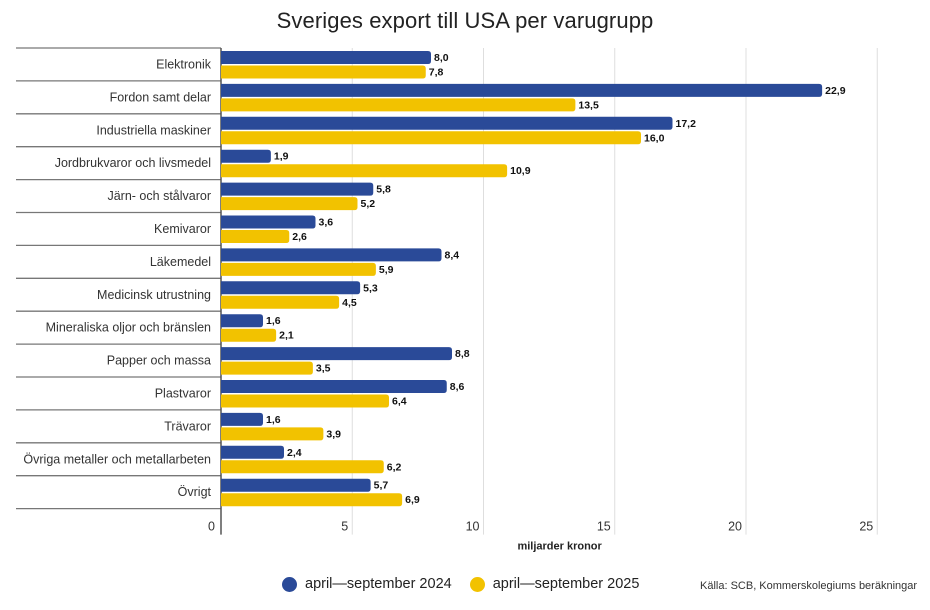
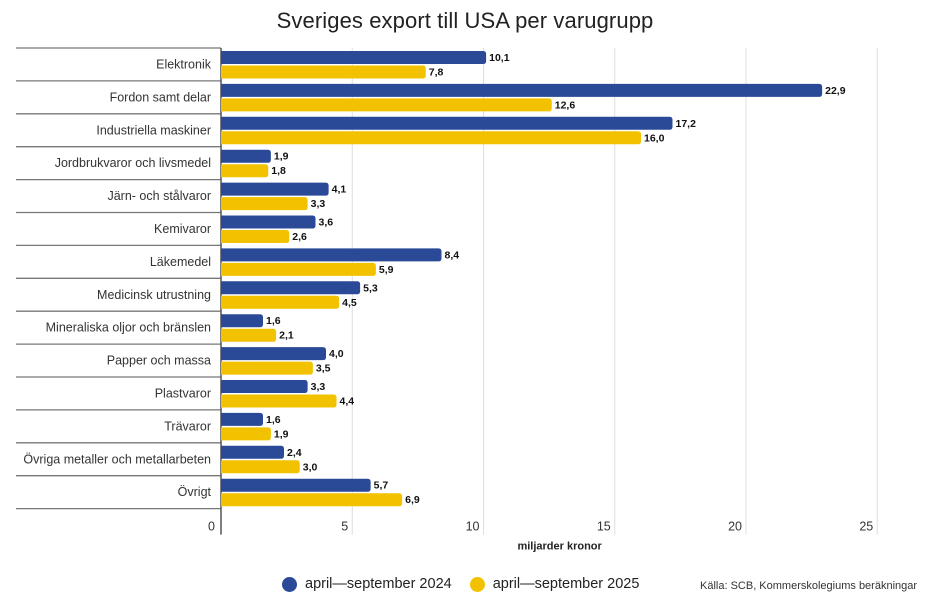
april—september 2024/Elektronik: 8,0 -> 10,1
april—september 2025/Fordon samt delar: 13,5 -> 12,6
april—september 2025/Jordbrukvaror och livsmedel: 10,9 -> 1,8
april—september 2024/Järn- och stålvaror: 5,8 -> 4,1
april—september 2025/Järn- och stålvaror: 5,2 -> 3,3
april—september 2024/Papper och massa: 8,8 -> 4,0
april—september 2024/Plastvaror: 8,6 -> 3,3
april—september 2025/Plastvaror: 6,4 -> 4,4
april—september 2025/Trävaror: 3,9 -> 1,9
april—september 2025/Övriga metaller och metallarbeten: 6,2 -> 3,0
